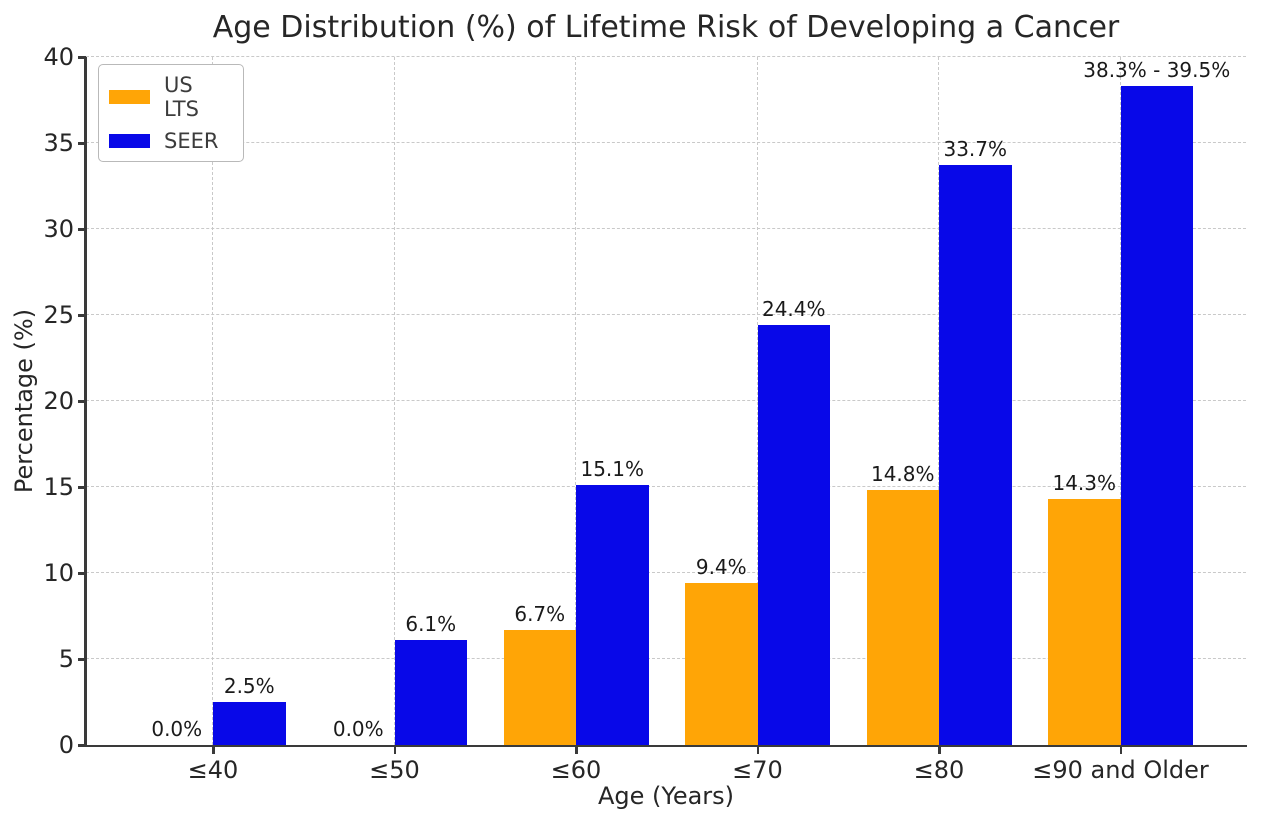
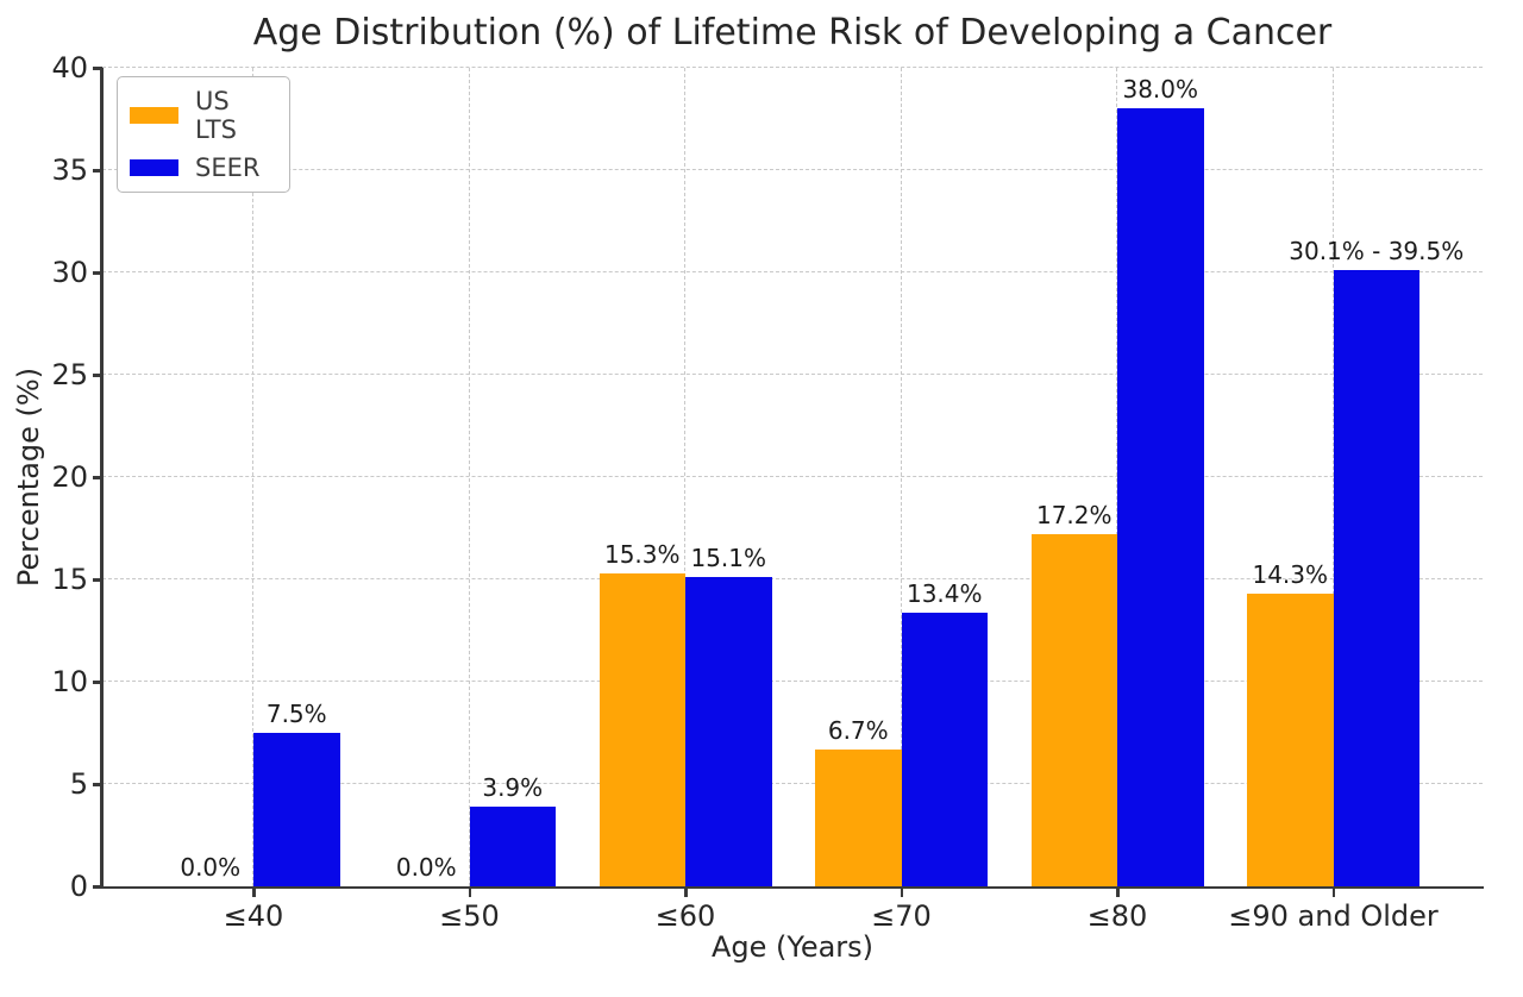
SEER/≤40: 2.5% -> 7.5%
SEER/≤50: 6.1% -> 3.9%
US LTS/≤60: 6.7% -> 15.3%
US LTS/≤70: 9.4% -> 6.7%
SEER/≤70: 24.4% -> 13.4%
US LTS/≤80: 14.8% -> 17.2%
SEER/≤80: 33.7% -> 38.0%
SEER/≤90 and Older: 38.3% -> 30.1%
